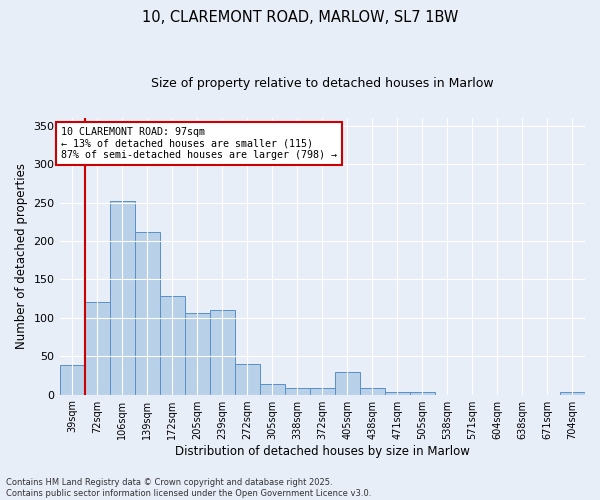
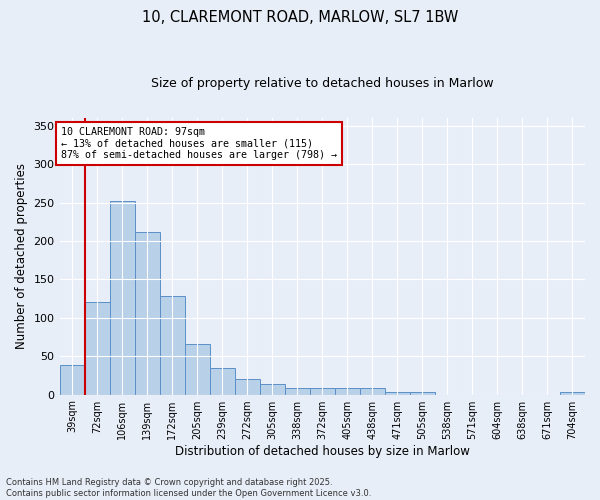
205sqm: 106 -> 66
239sqm: 110 -> 35
272sqm: 40 -> 20
405sqm: 30 -> 8
